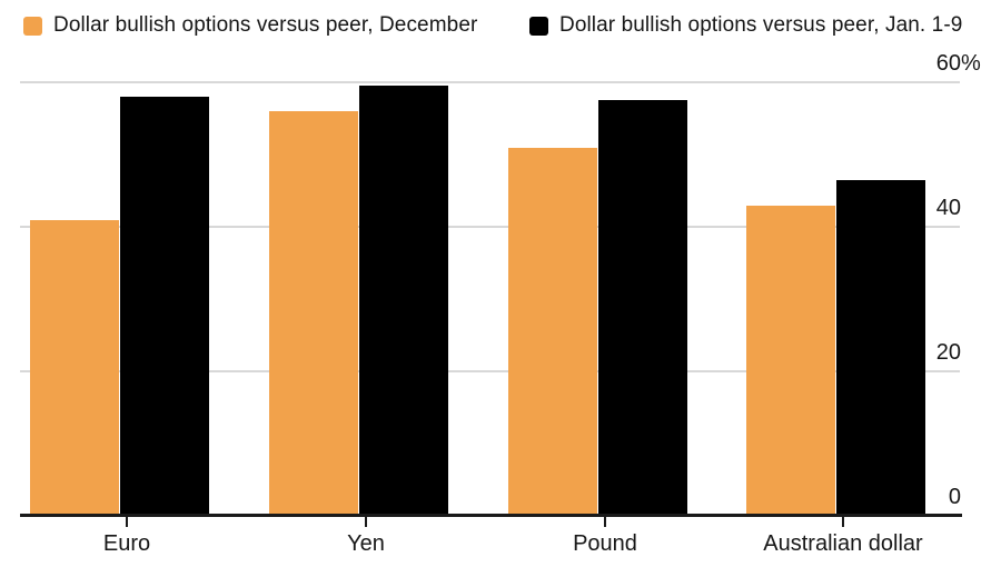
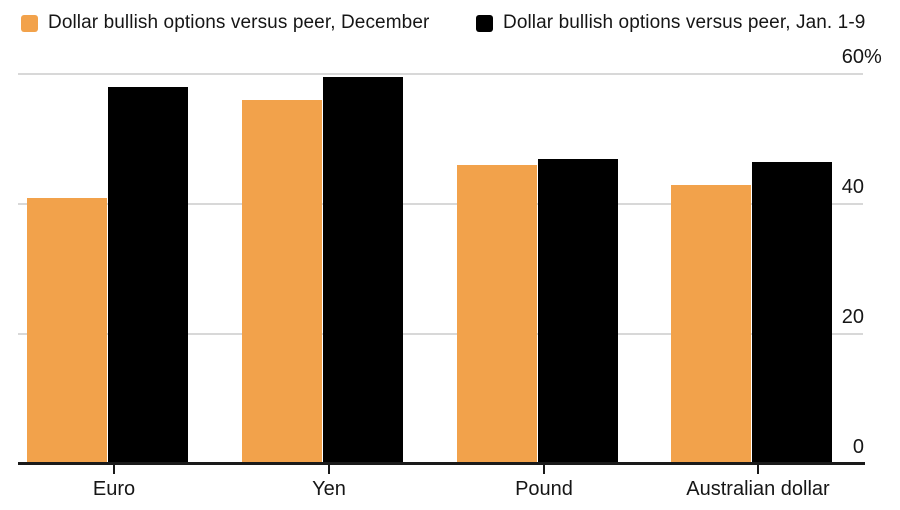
Dollar bullish options versus peer, December/Pound: 51 -> 46
Dollar bullish options versus peer, Jan. 1-9/Pound: 58 -> 47
